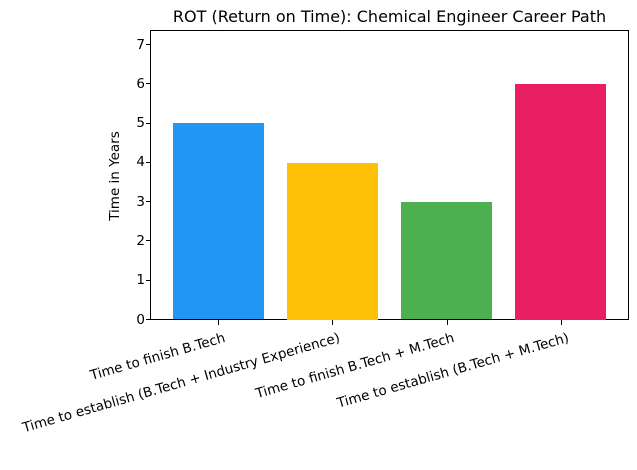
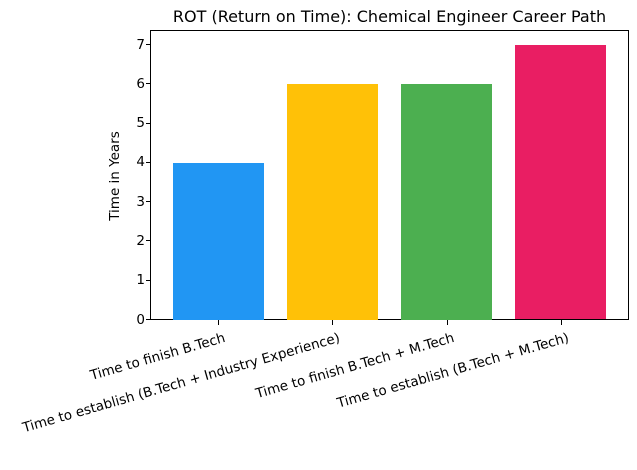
Time to finish B.Tech: 5 -> 4
Time to establish (B.Tech + Industry Experience): 4 -> 6
Time to finish B.Tech + M.Tech: 3 -> 6
Time to establish (B.Tech + M.Tech): 6 -> 7
